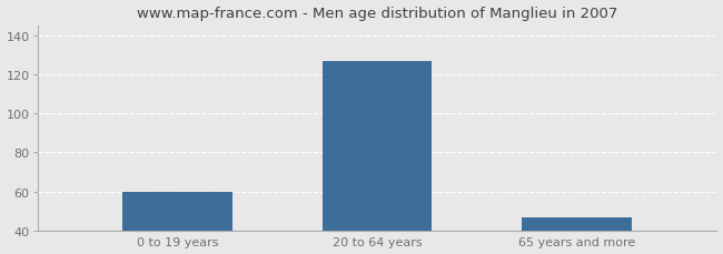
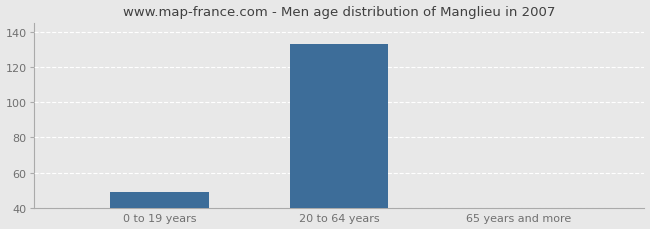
0 to 19 years: 60 -> 49
20 to 64 years: 127 -> 133
65 years and more: 47 -> 40
